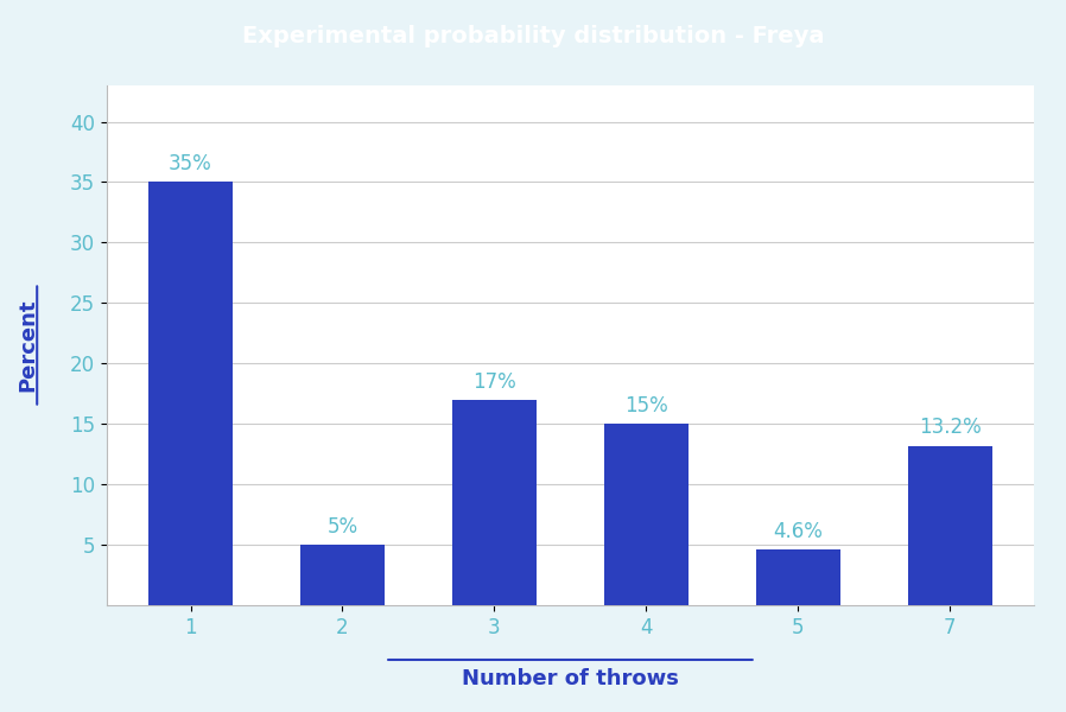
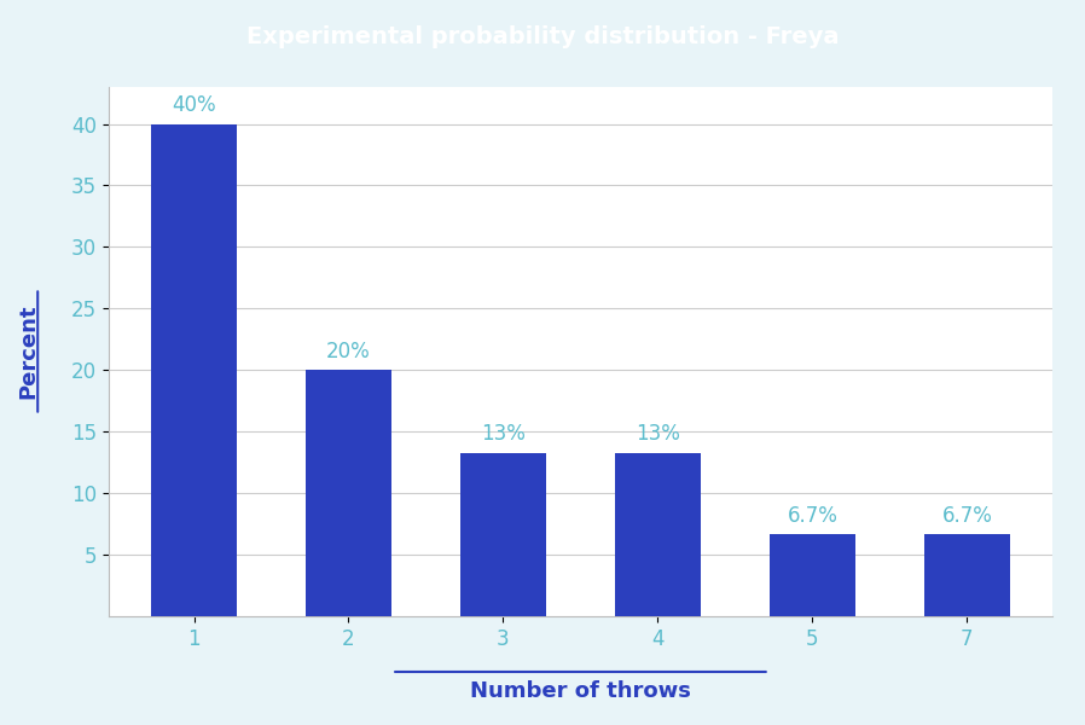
1: 35% -> 40%
2: 5% -> 20%
3: 17% -> 13%
4: 15% -> 13%
5: 4.6% -> 6.7%
7: 13.2% -> 6.7%
